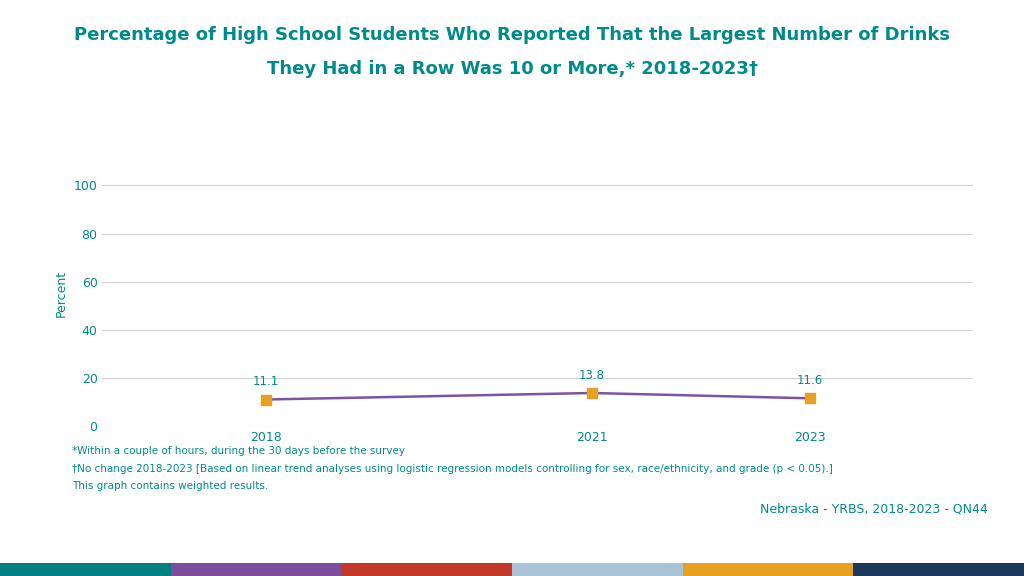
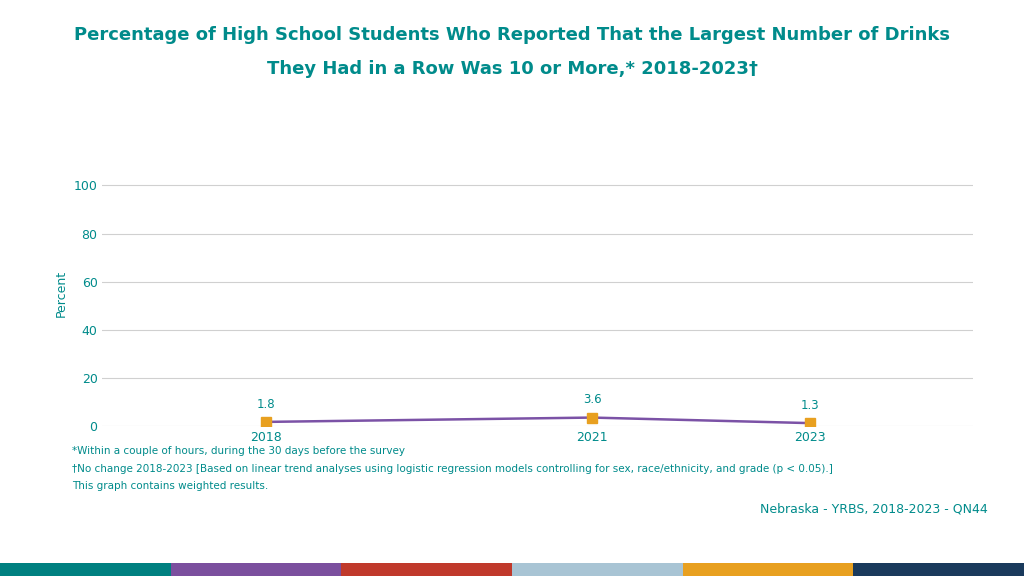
2018: 11.1 -> 1.8
2021: 13.8 -> 3.6
2023: 11.6 -> 1.3
